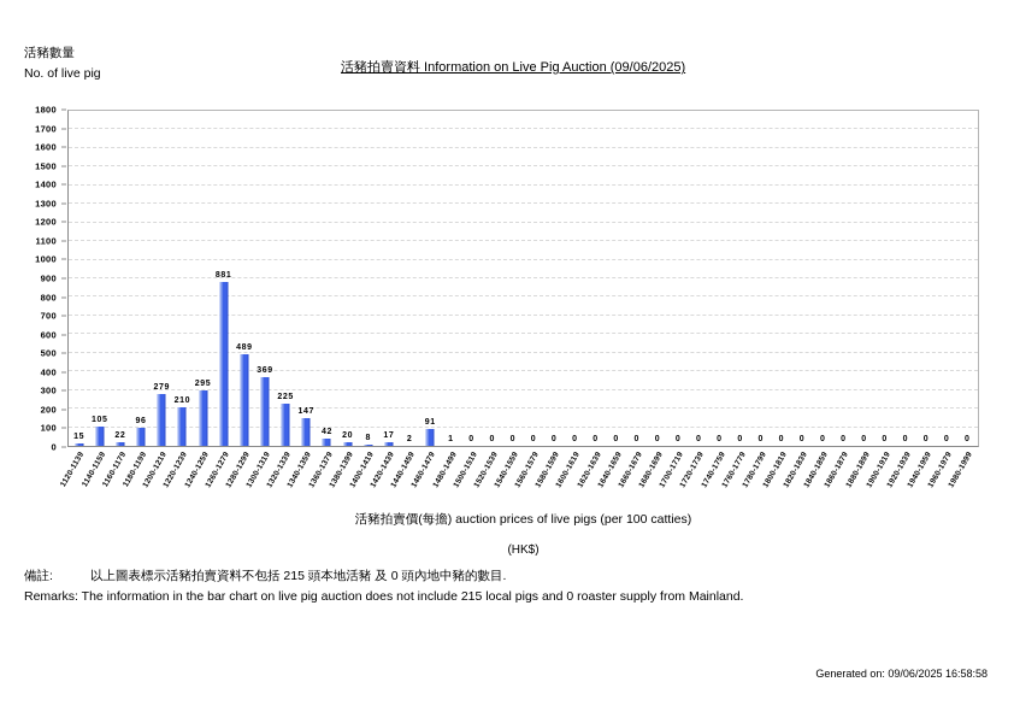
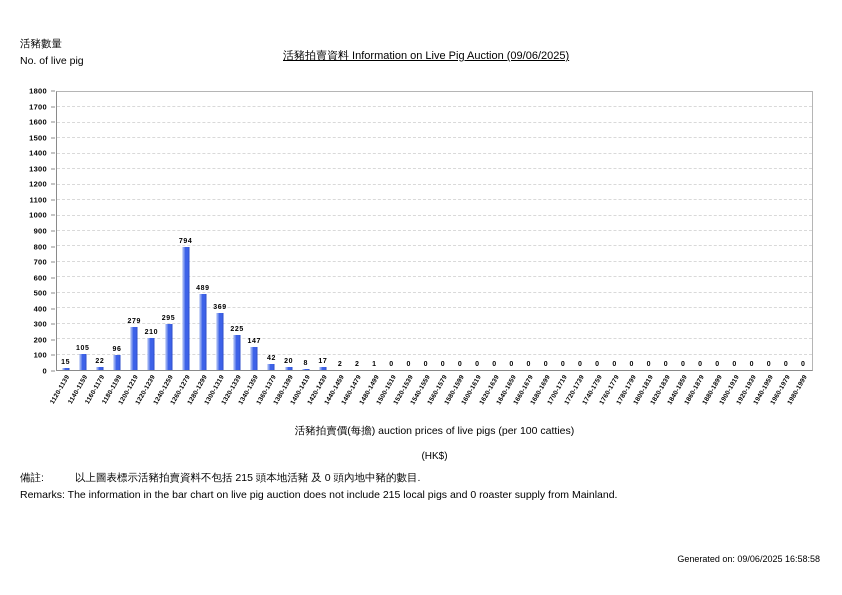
1260-1279: 881 -> 794
1460-1479: 91 -> 2
